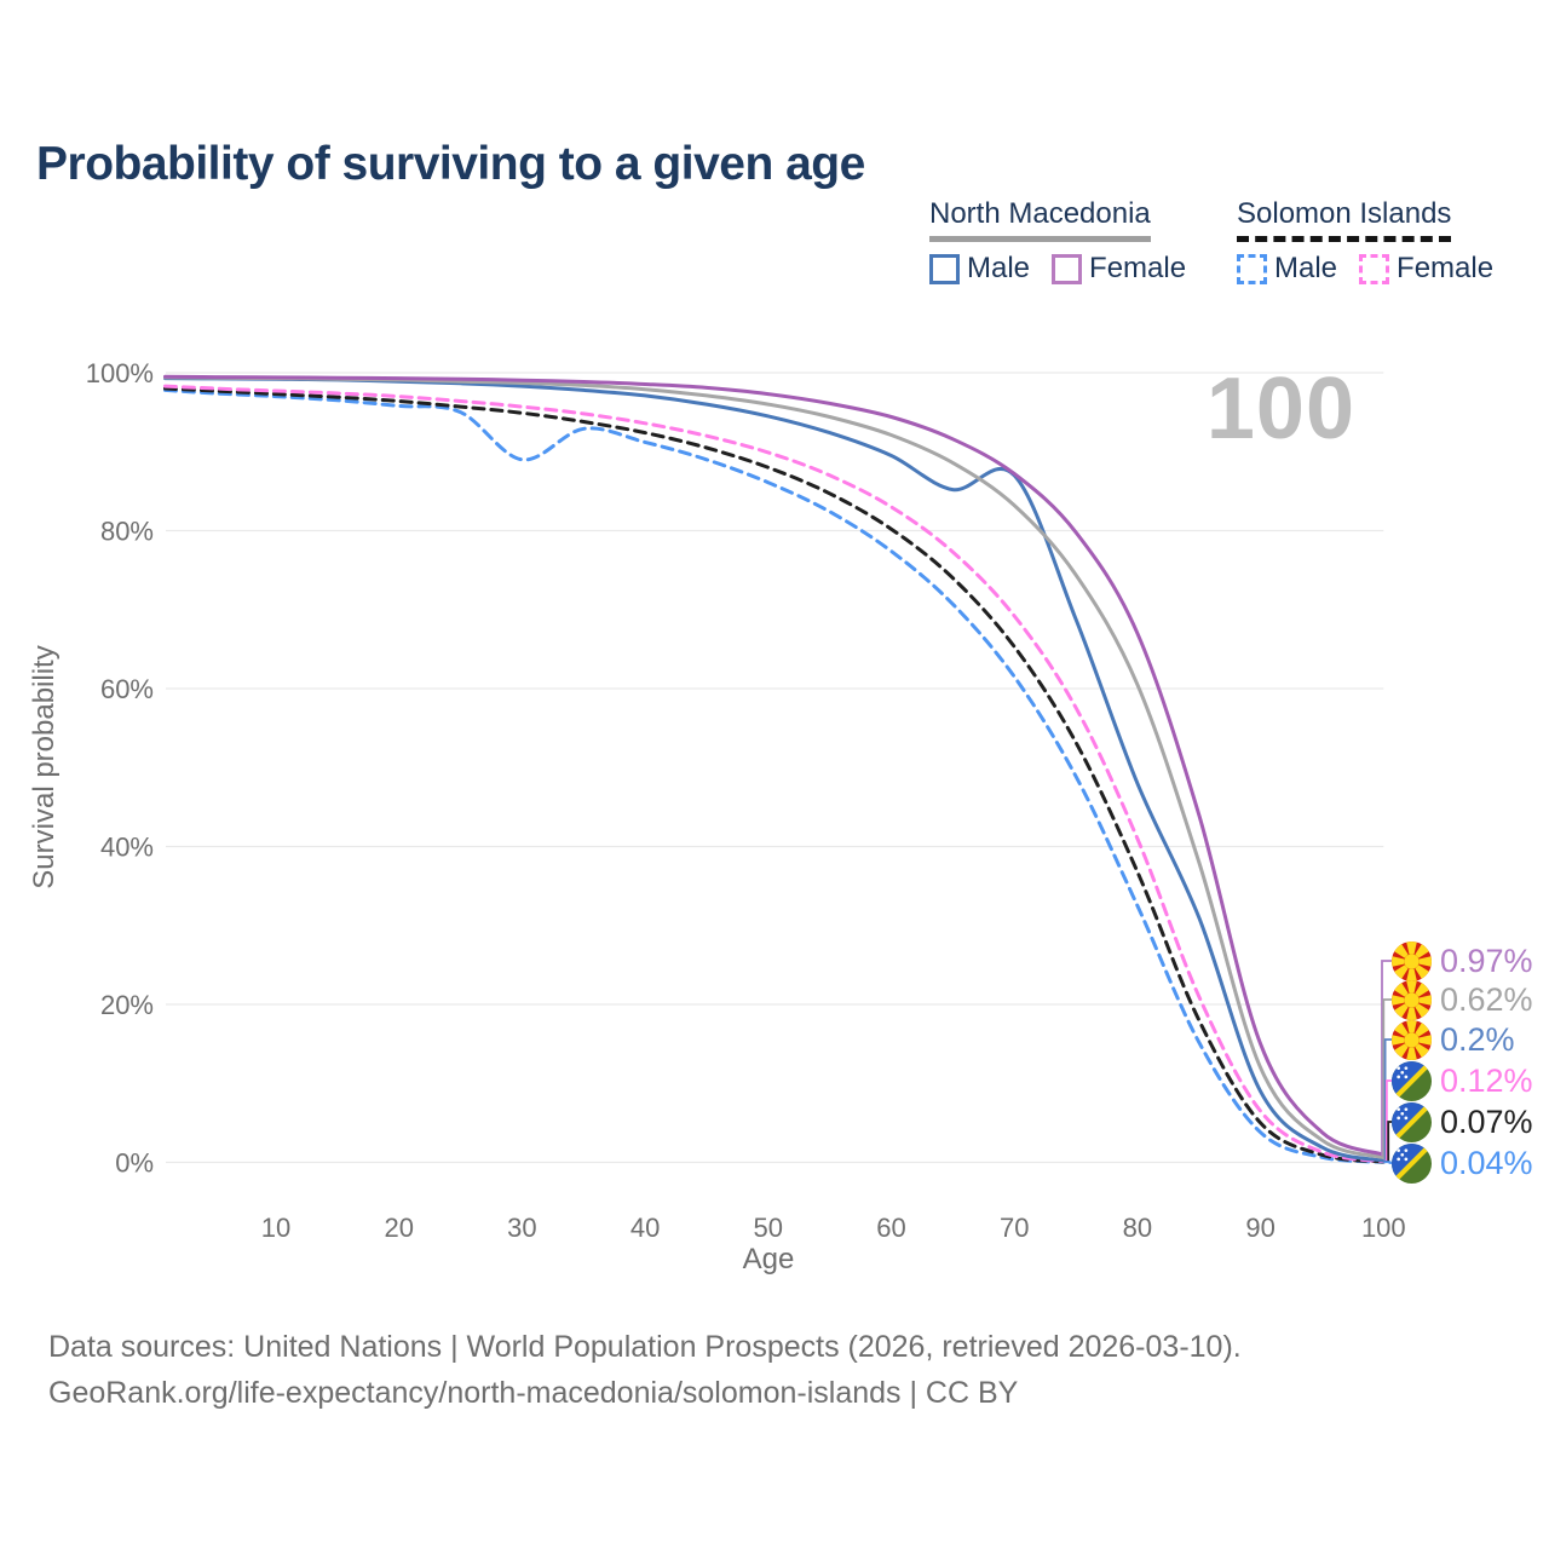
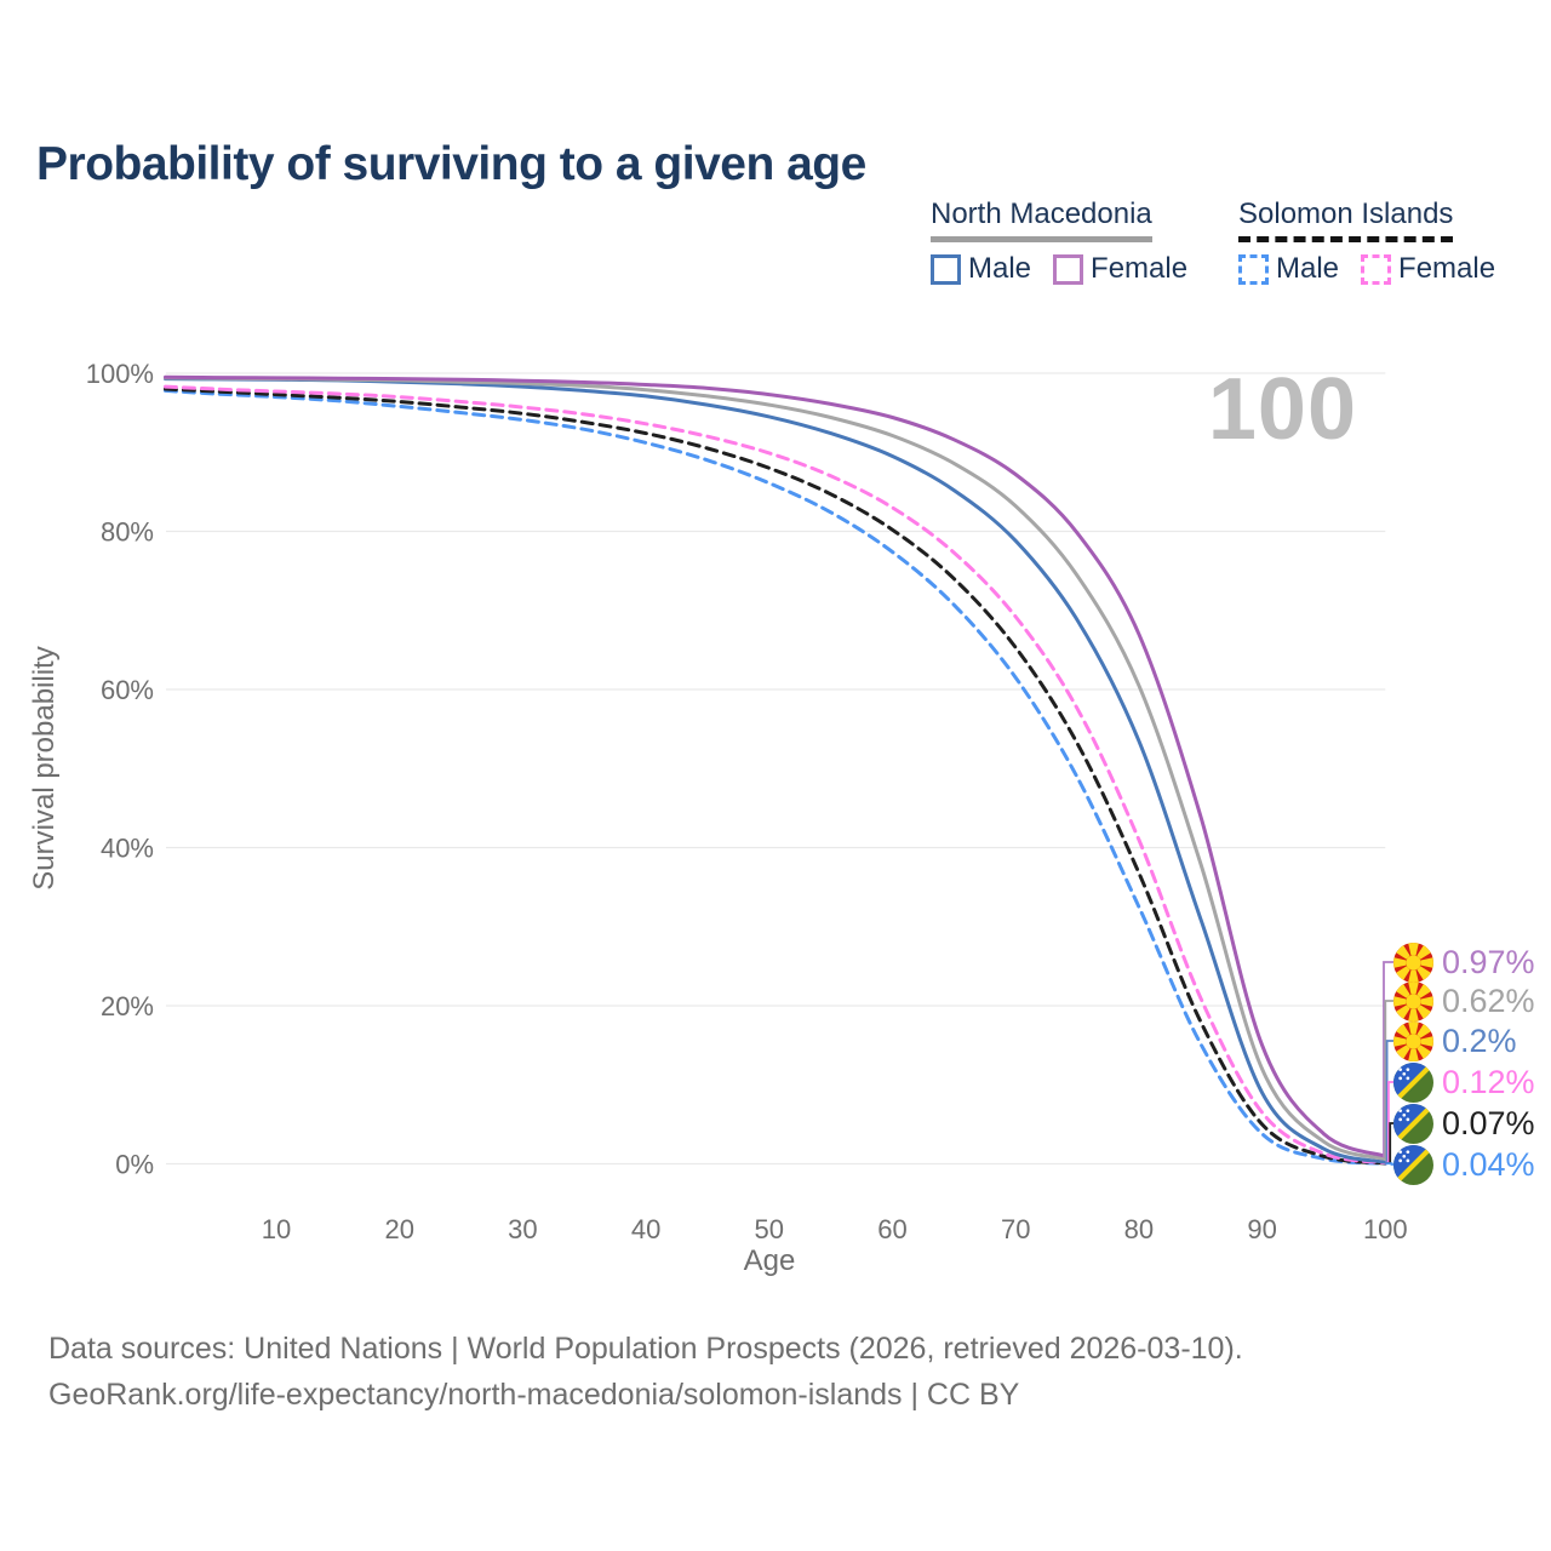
Solomon Islands Male/30: 89% -> 94%
North Macedonia Male/70: 87% -> 79%
North Macedonia Male/80: 48% -> 54%
